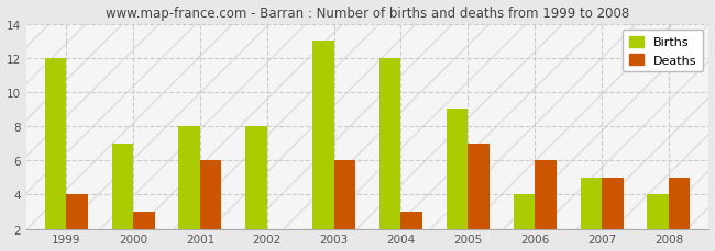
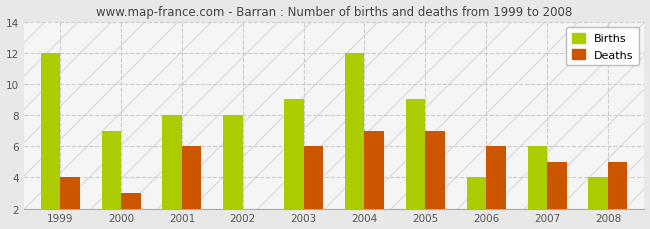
Births/2003: 13 -> 9
Deaths/2004: 3 -> 7
Births/2007: 5 -> 6
